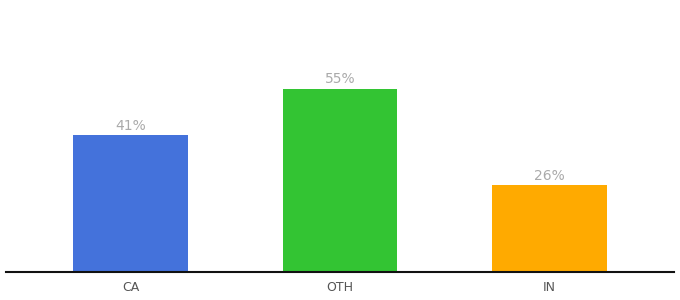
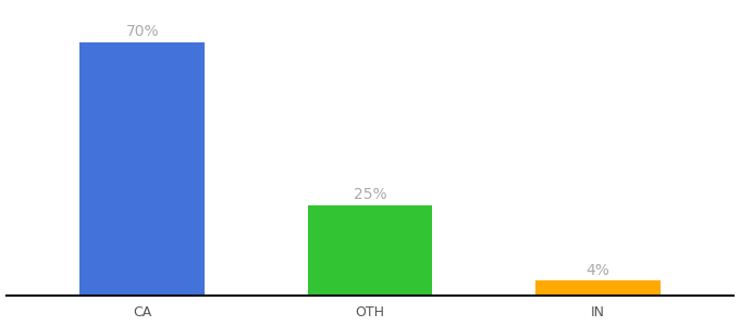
CA: 41% -> 70%
OTH: 55% -> 25%
IN: 26% -> 4%
